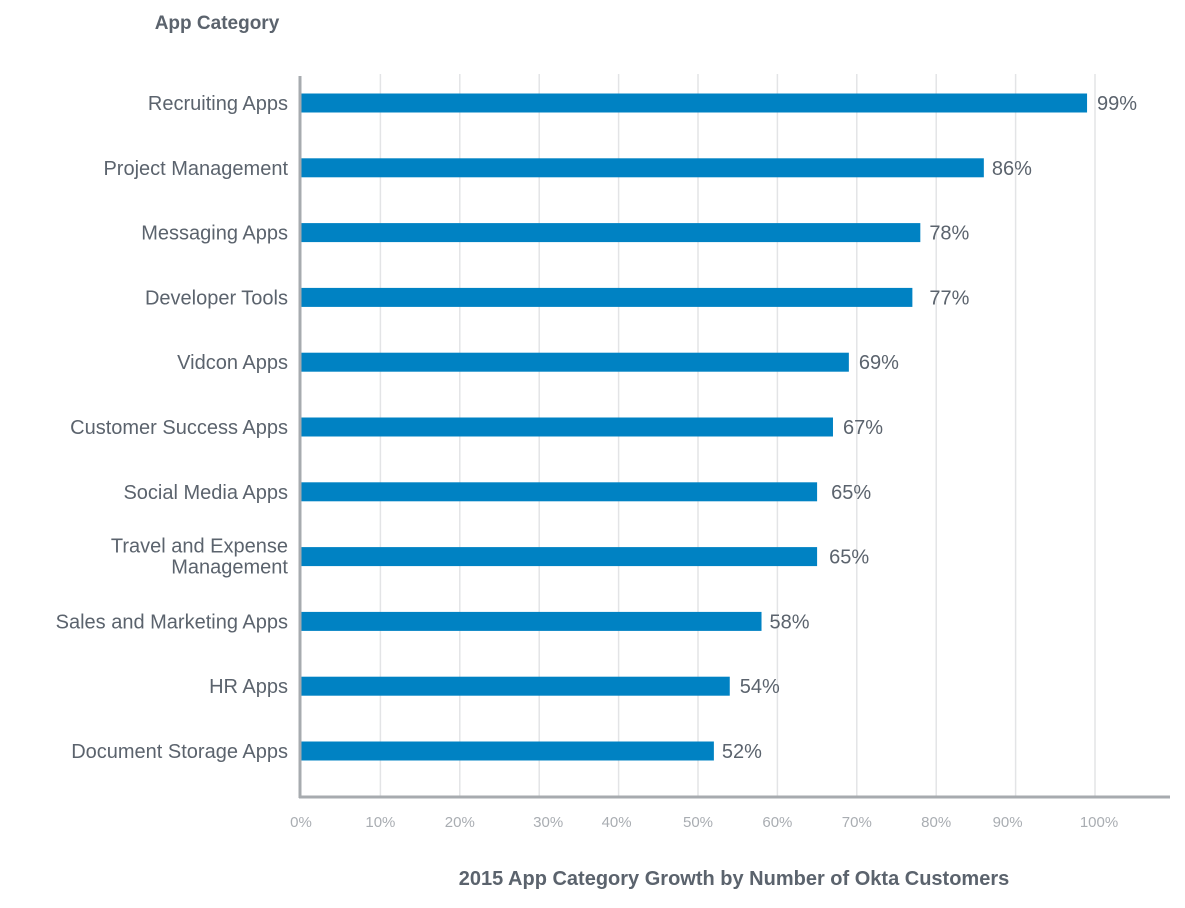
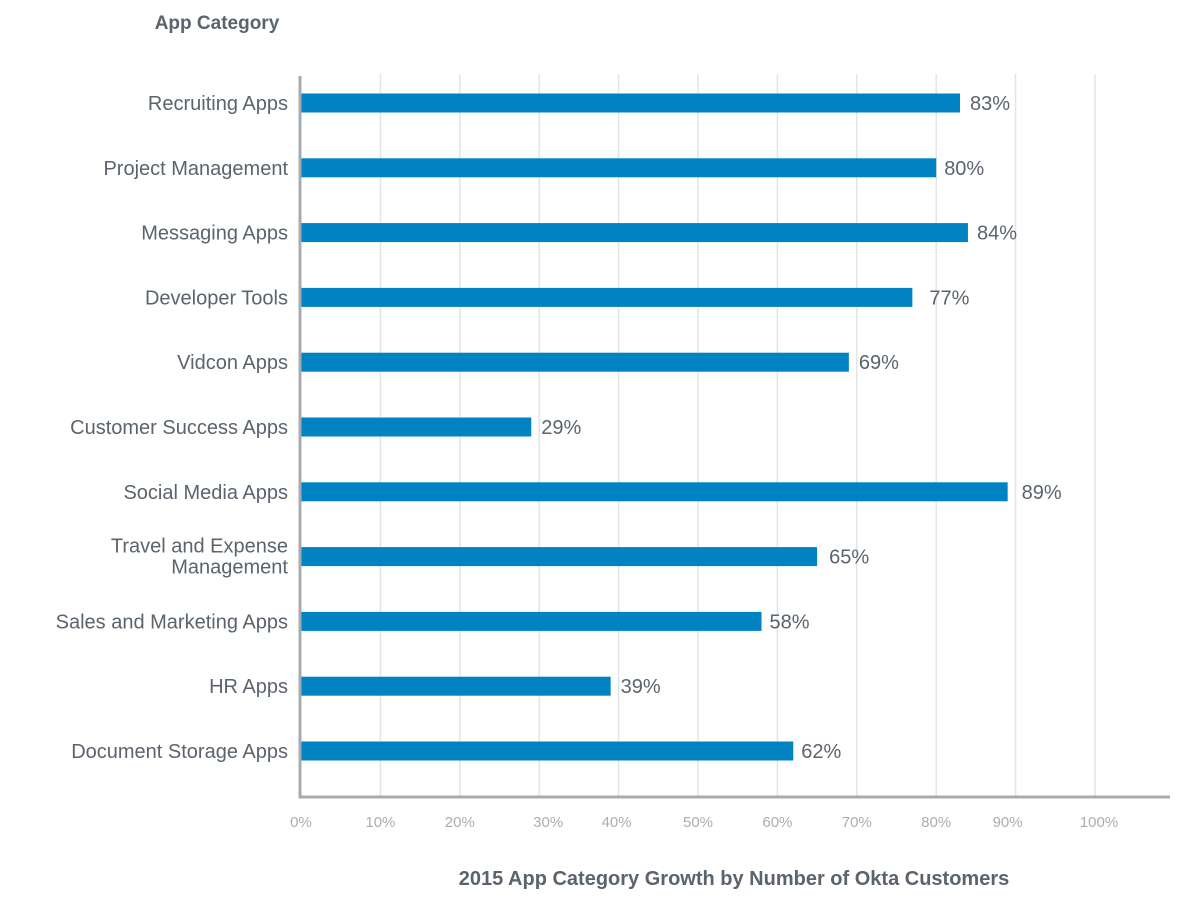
Recruiting Apps: 99% -> 83%
Project Management: 86% -> 80%
Messaging Apps: 78% -> 84%
Customer Success Apps: 67% -> 29%
Social Media Apps: 65% -> 89%
HR Apps: 54% -> 39%
Document Storage Apps: 52% -> 62%
